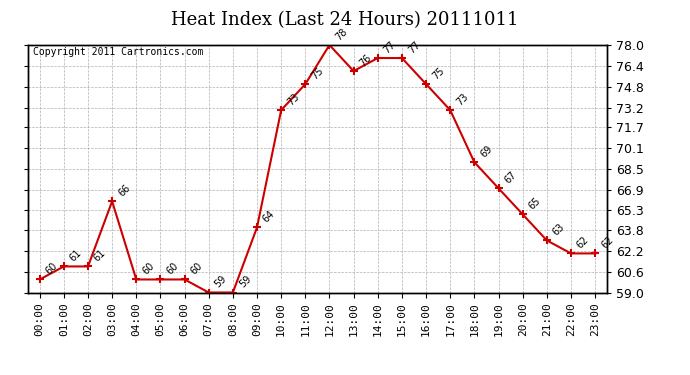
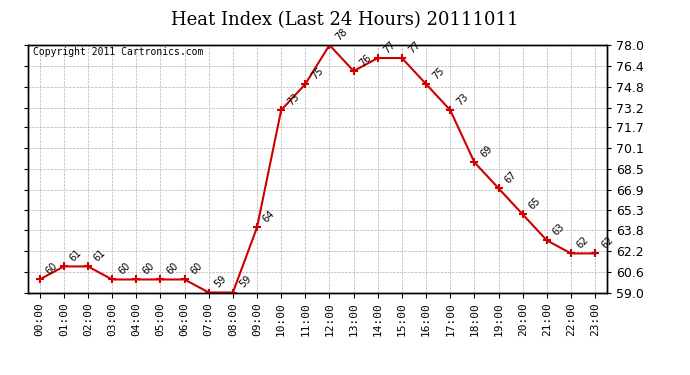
03:00: 66 -> 60
